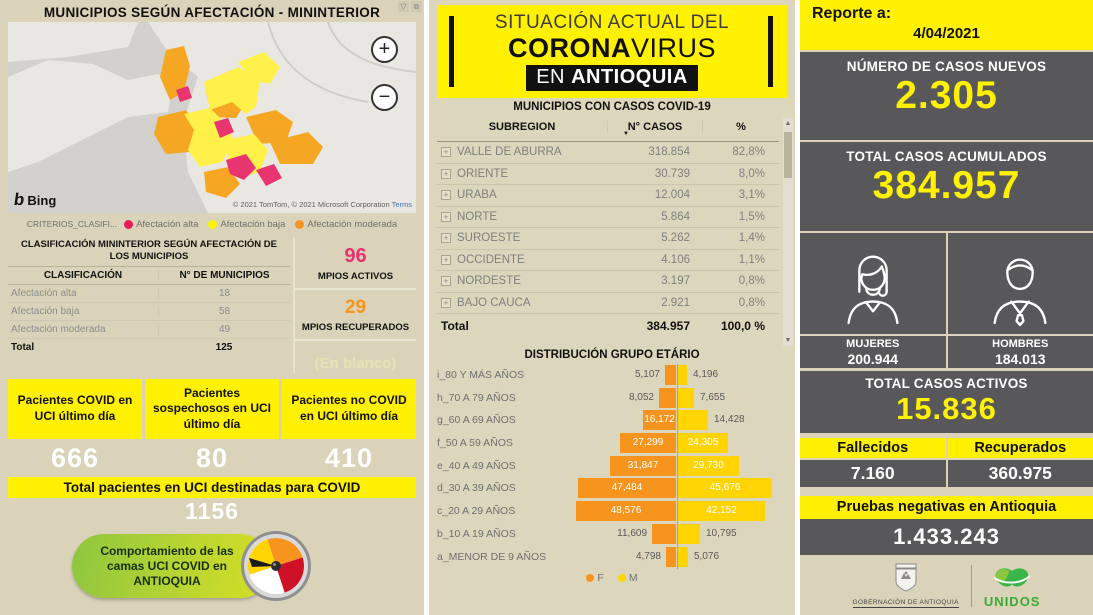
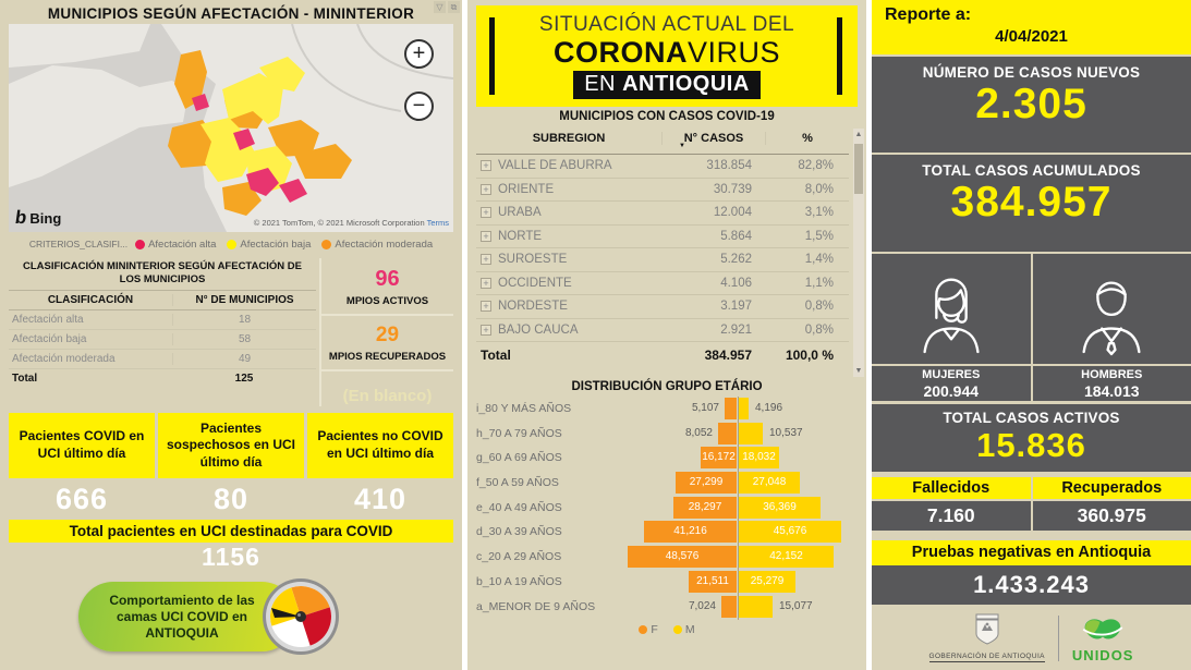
M/h_70 A 79 AÑOS: 7,655 -> 10,537
M/g_60 A 69 AÑOS: 14,428 -> 18,032
M/f_50 A 59 AÑOS: 24,305 -> 27,048
F/e_40 A 49 AÑOS: 31,847 -> 28,297
M/e_40 A 49 AÑOS: 29,730 -> 36,369
F/d_30 A 39 AÑOS: 47,484 -> 41,216
F/b_10 A 19 AÑOS: 11,609 -> 21,511
M/b_10 A 19 AÑOS: 10,795 -> 25,279
F/a_MENOR DE 9 AÑOS: 4,798 -> 7,024
M/a_MENOR DE 9 AÑOS: 5,076 -> 15,077
